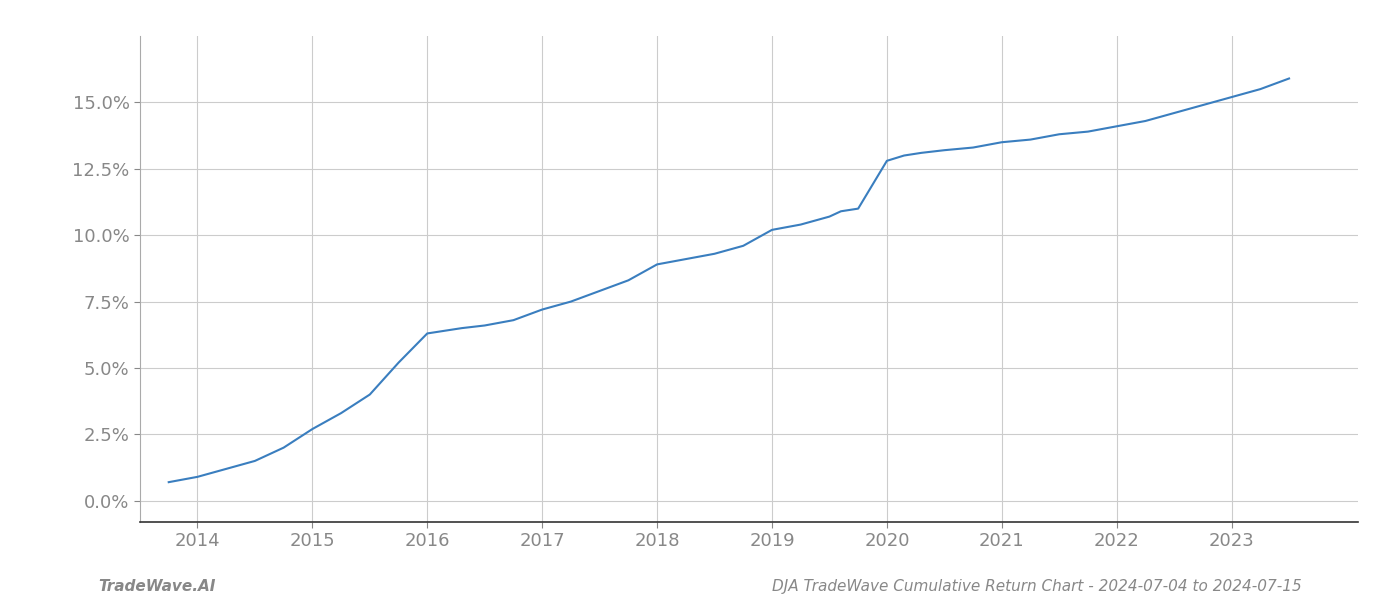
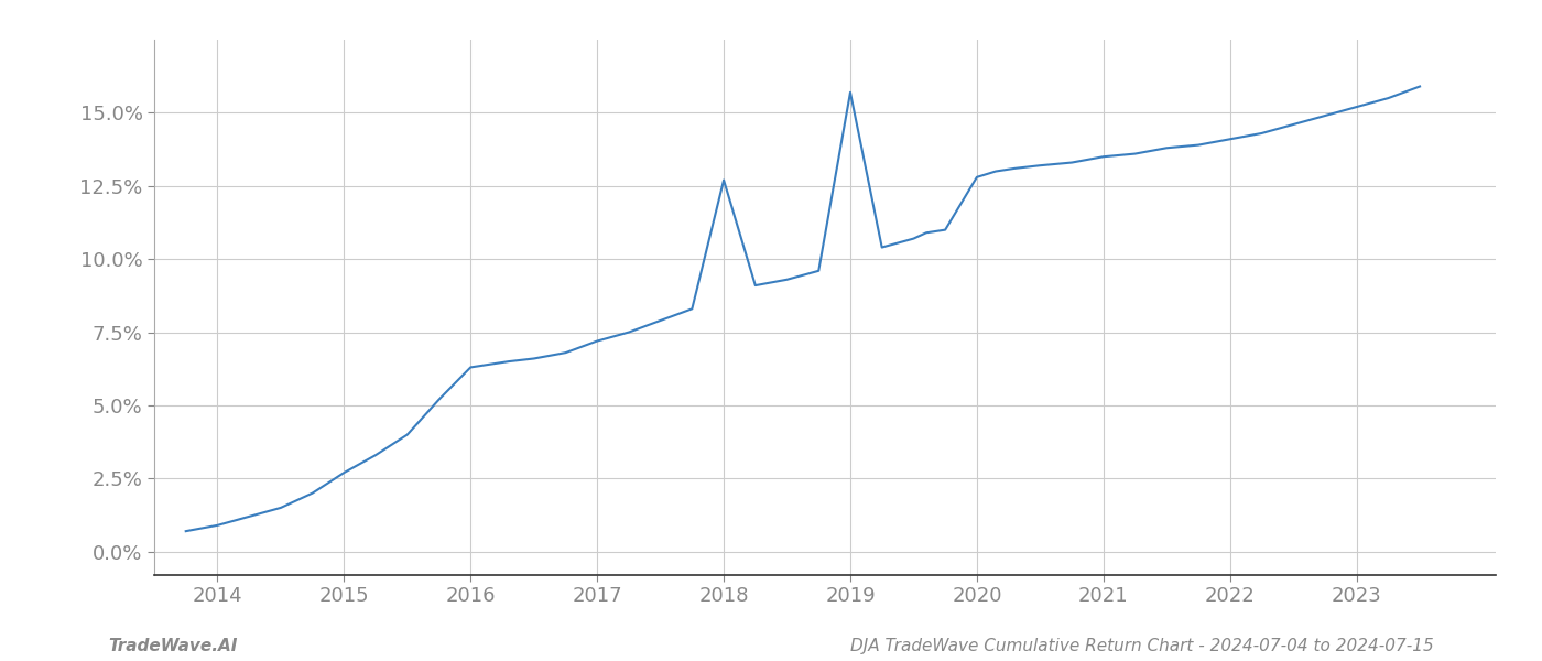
2018: 8.9% -> 12.7%
2019: 10.2% -> 15.7%
